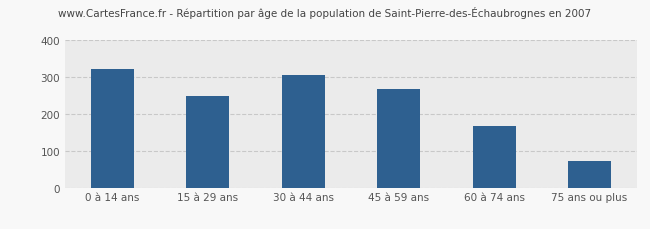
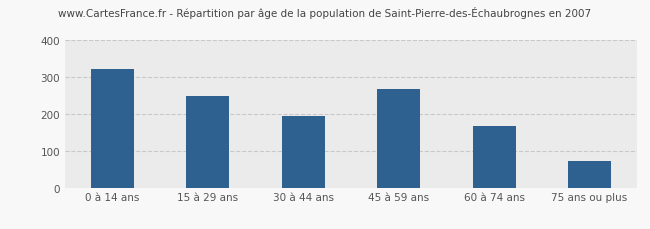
30 à 44 ans: 307 -> 195
